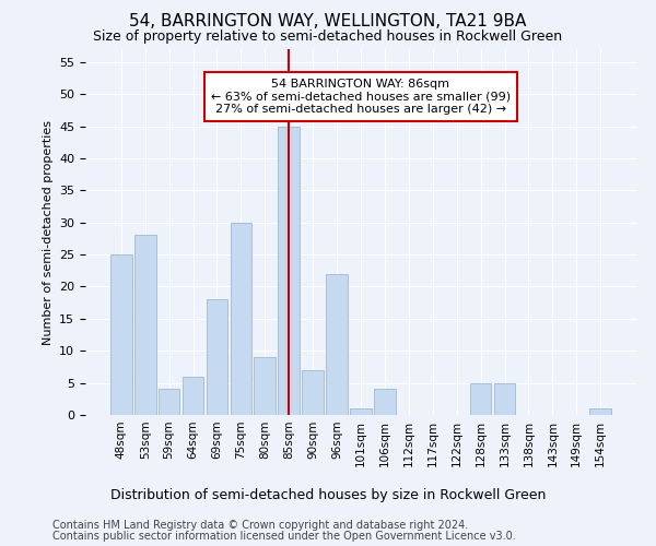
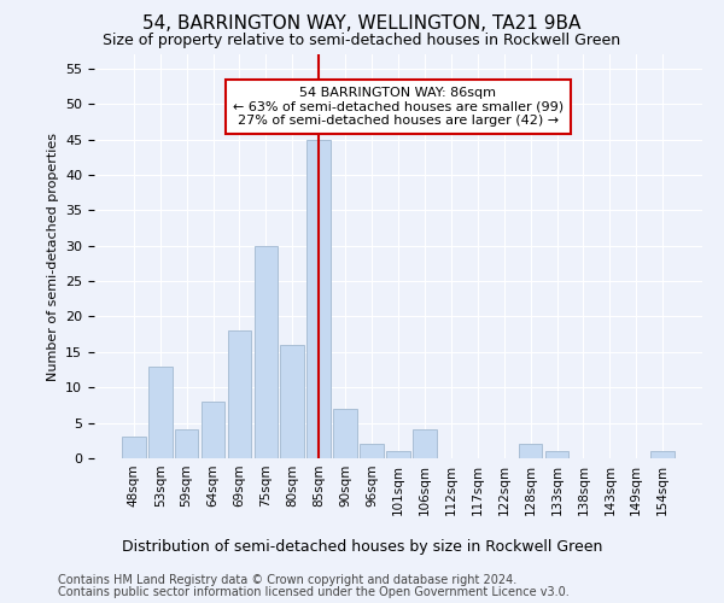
48sqm: 25 -> 3
53sqm: 28 -> 13
64sqm: 6 -> 8
80sqm: 9 -> 16
96sqm: 22 -> 2
128sqm: 5 -> 2
133sqm: 5 -> 1
